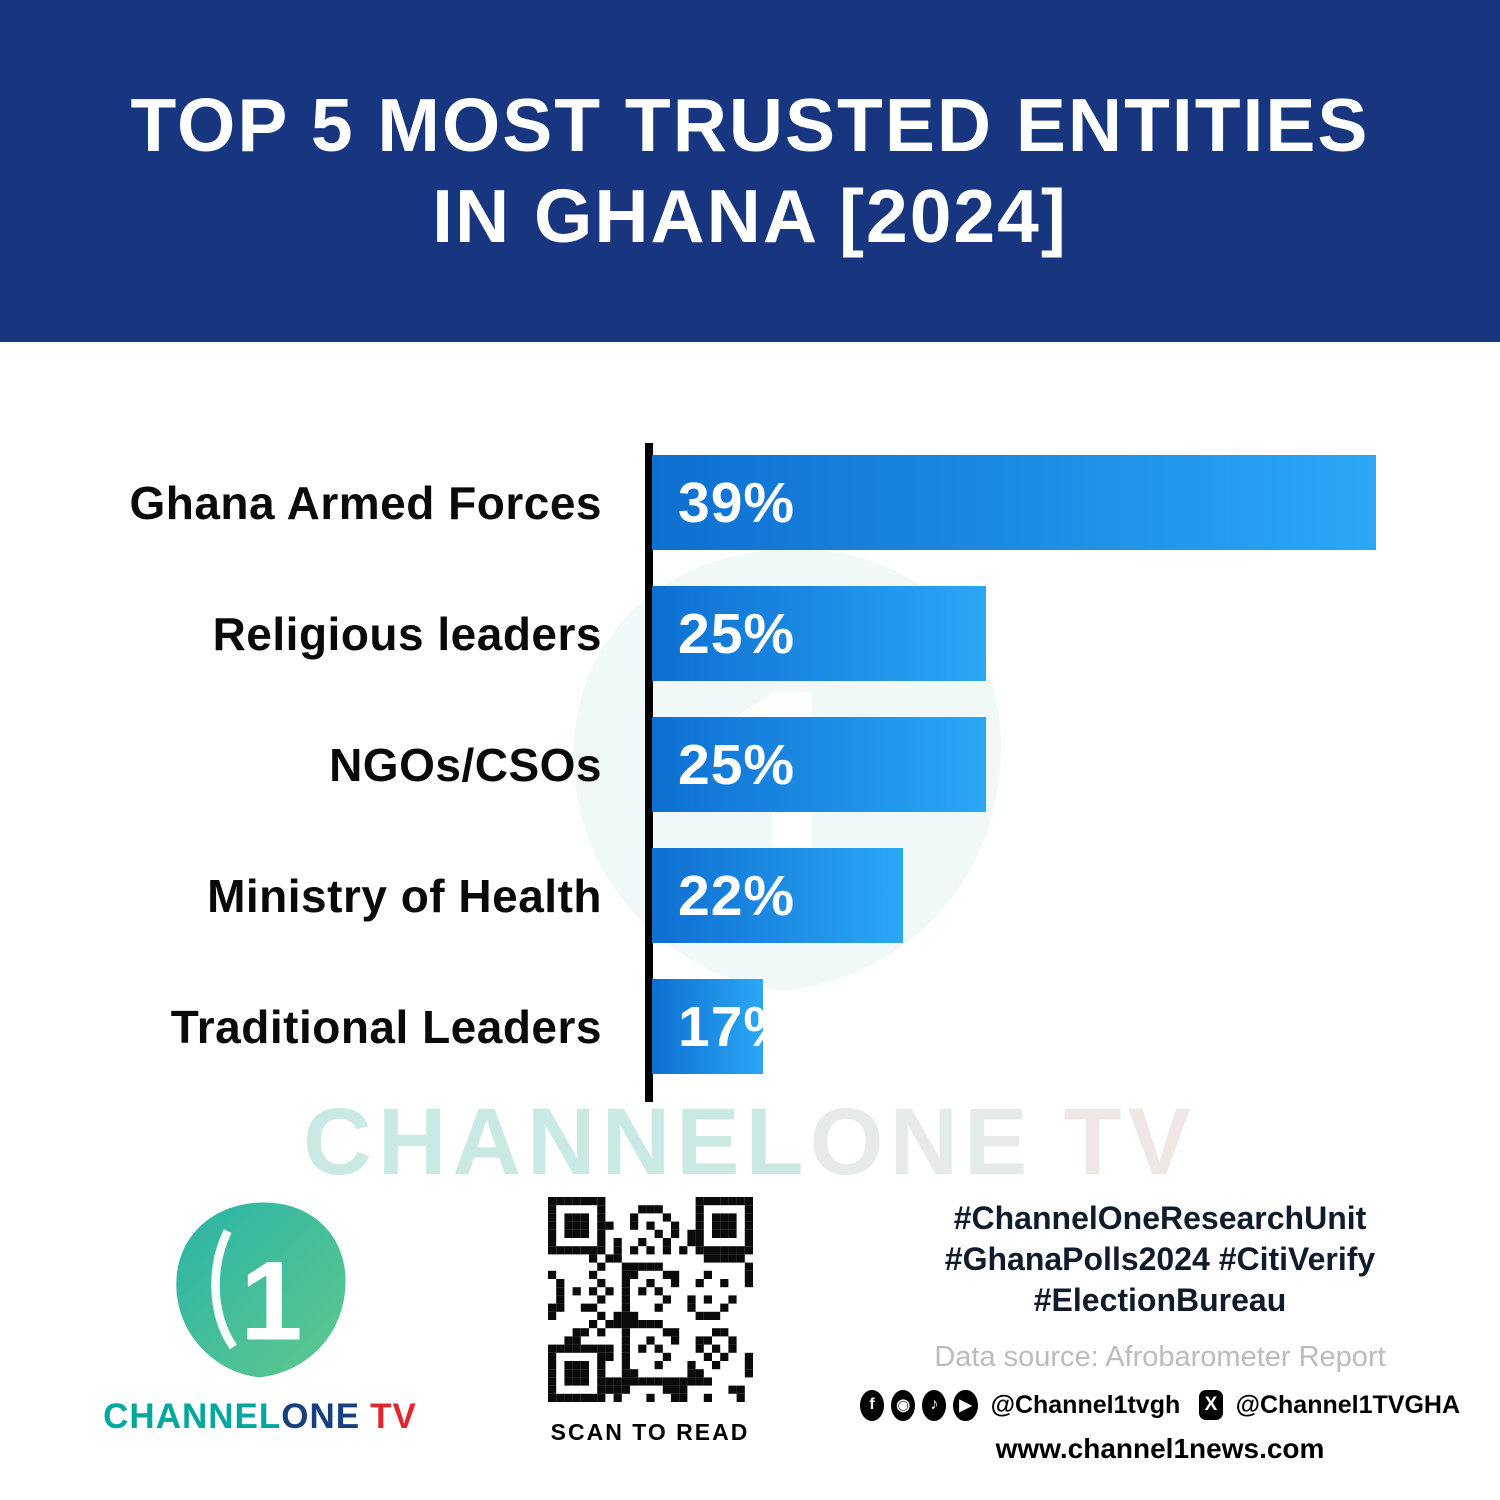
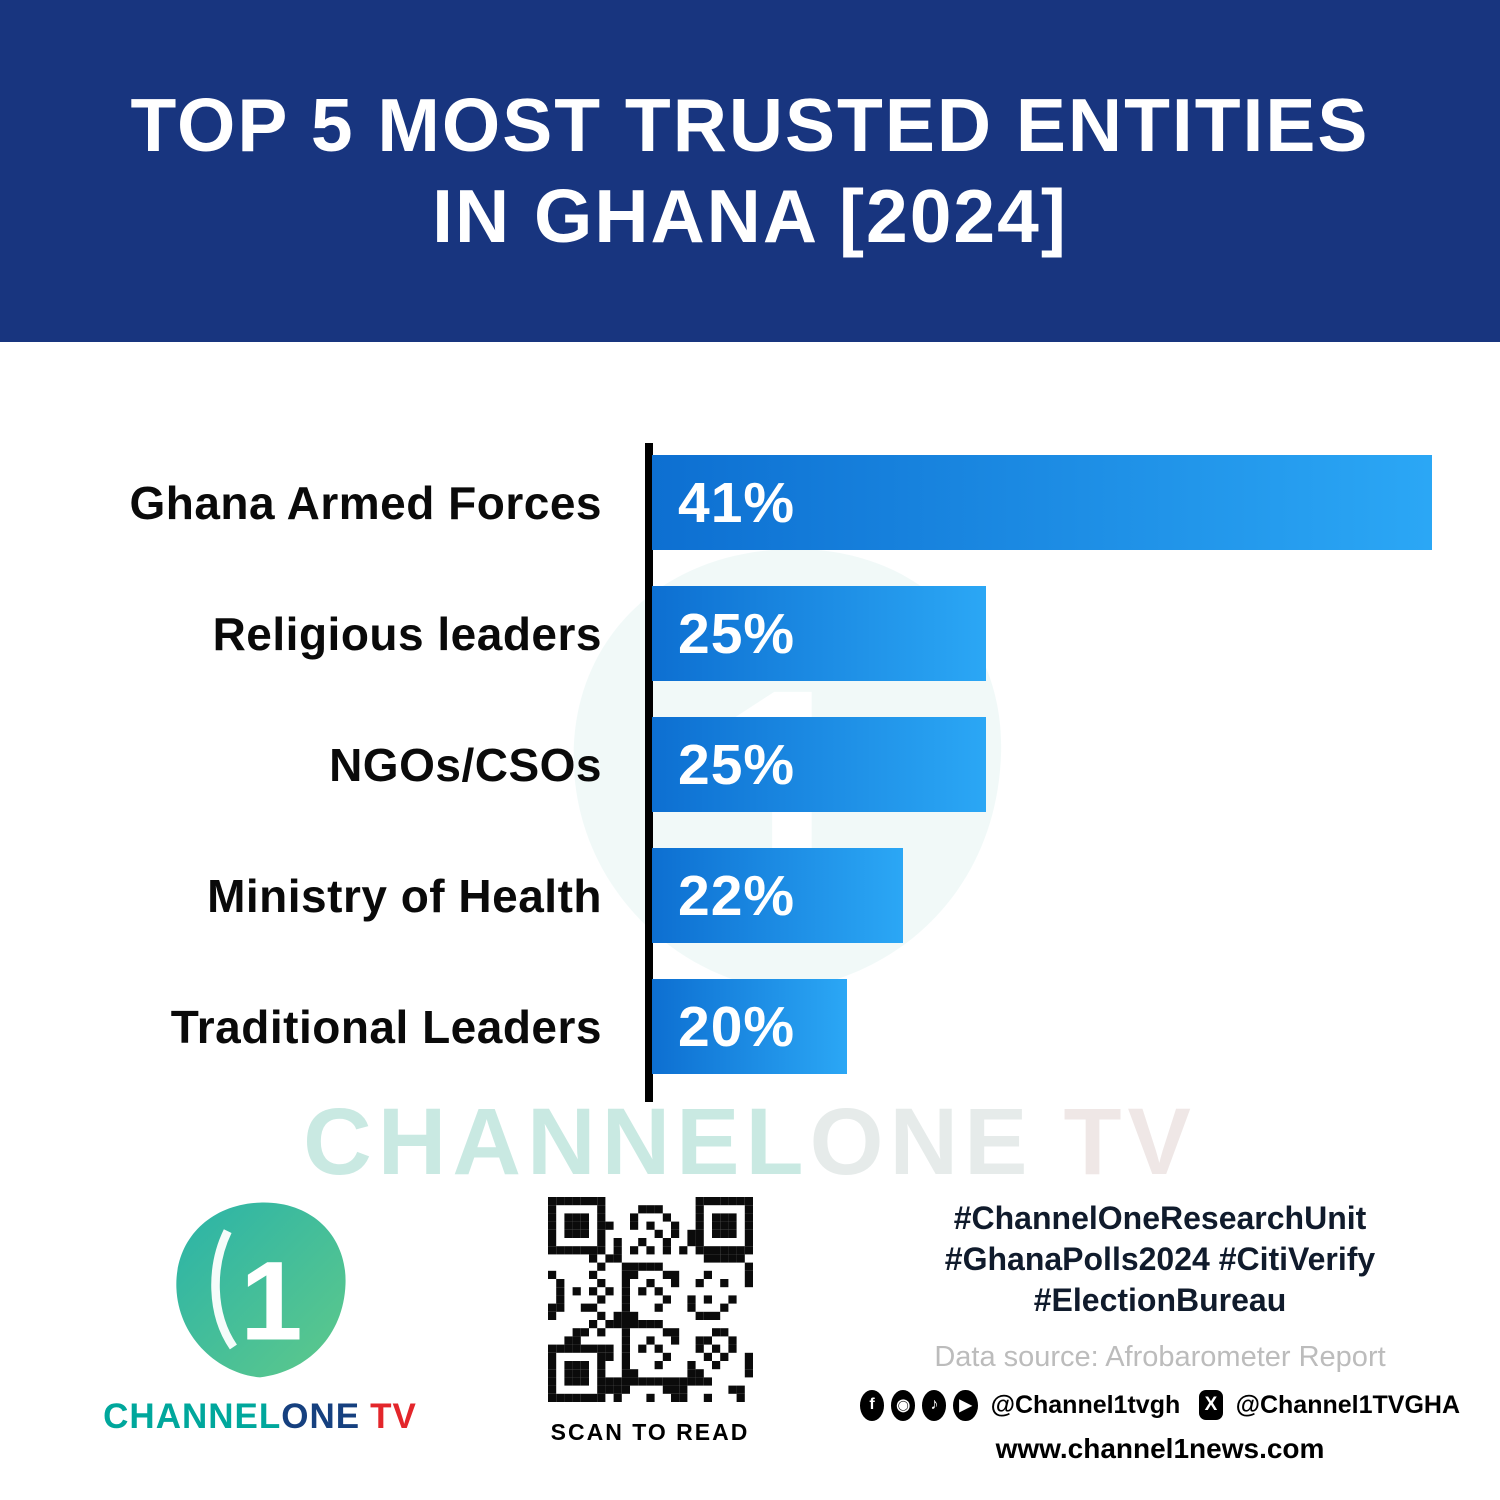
Ghana Armed Forces: 39% -> 41%
Traditional Leaders: 17% -> 20%
